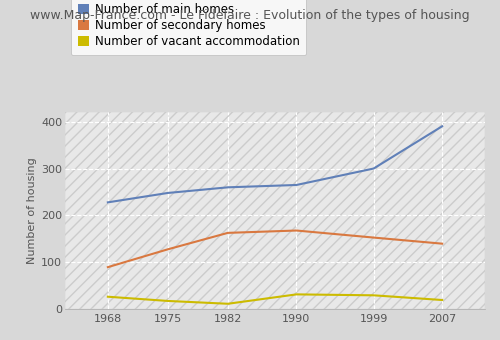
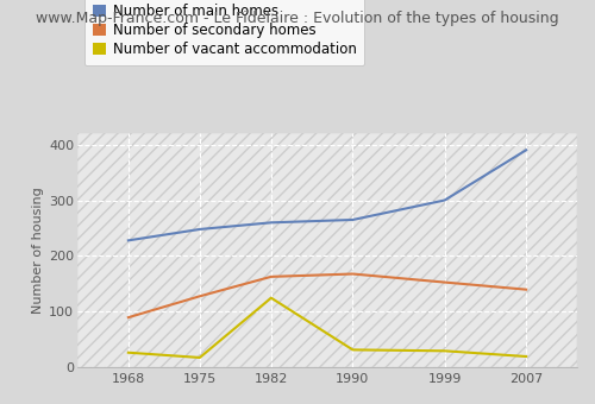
Number of vacant accommodation/1982: 12 -> 125
